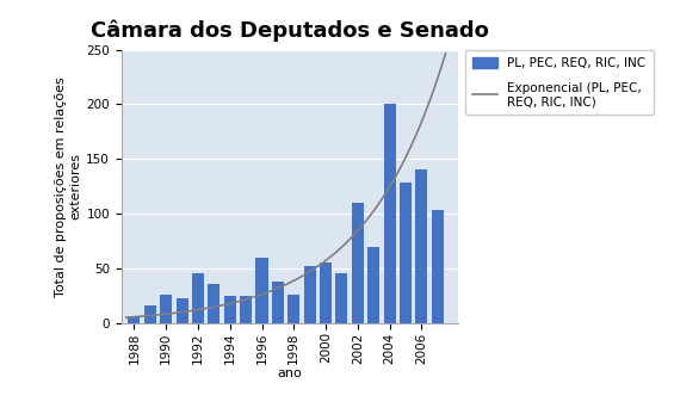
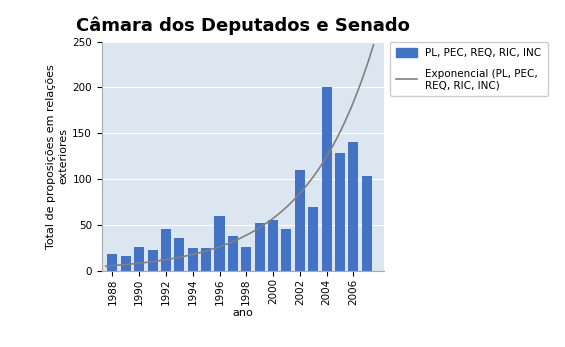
PL, PEC, REQ, RIC, INC/1988: 5 -> 18
